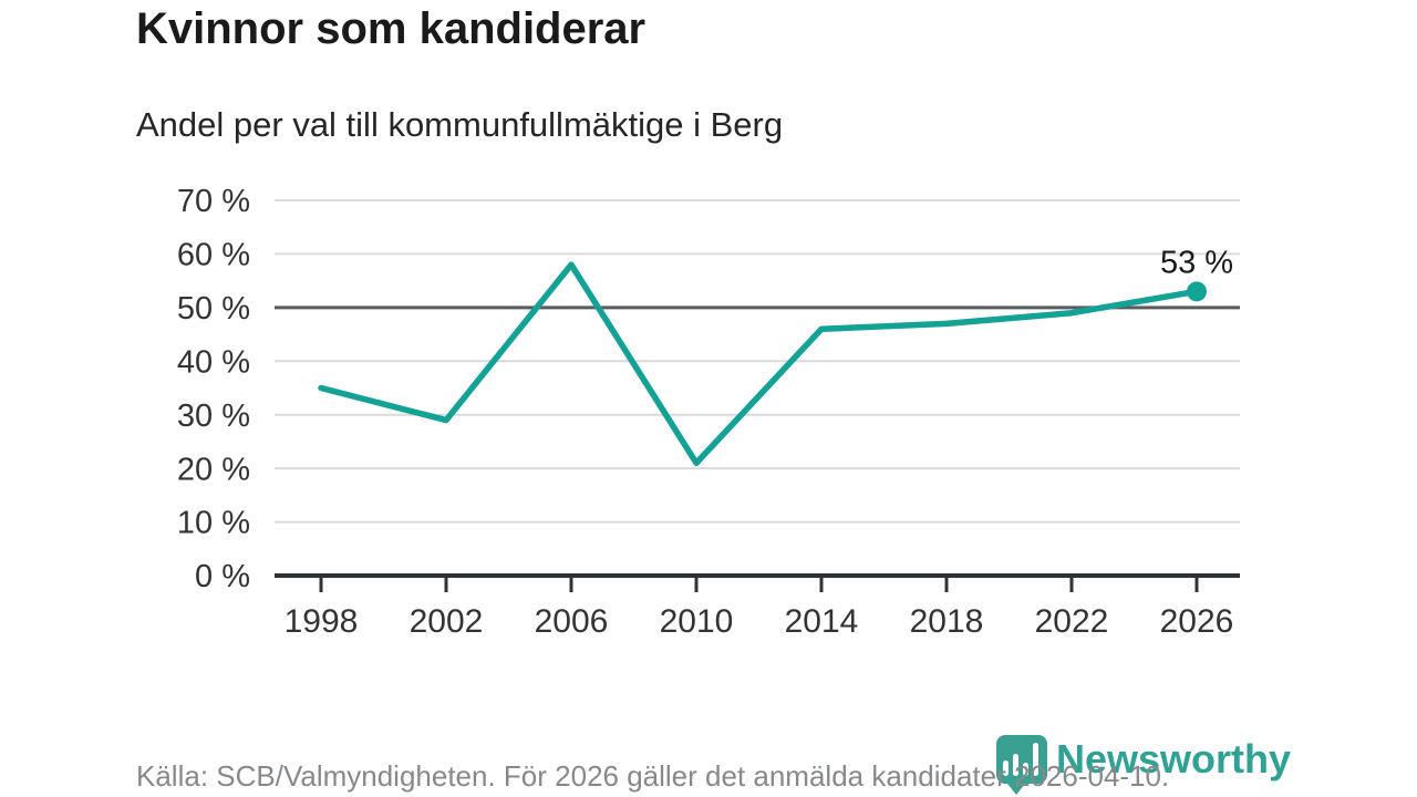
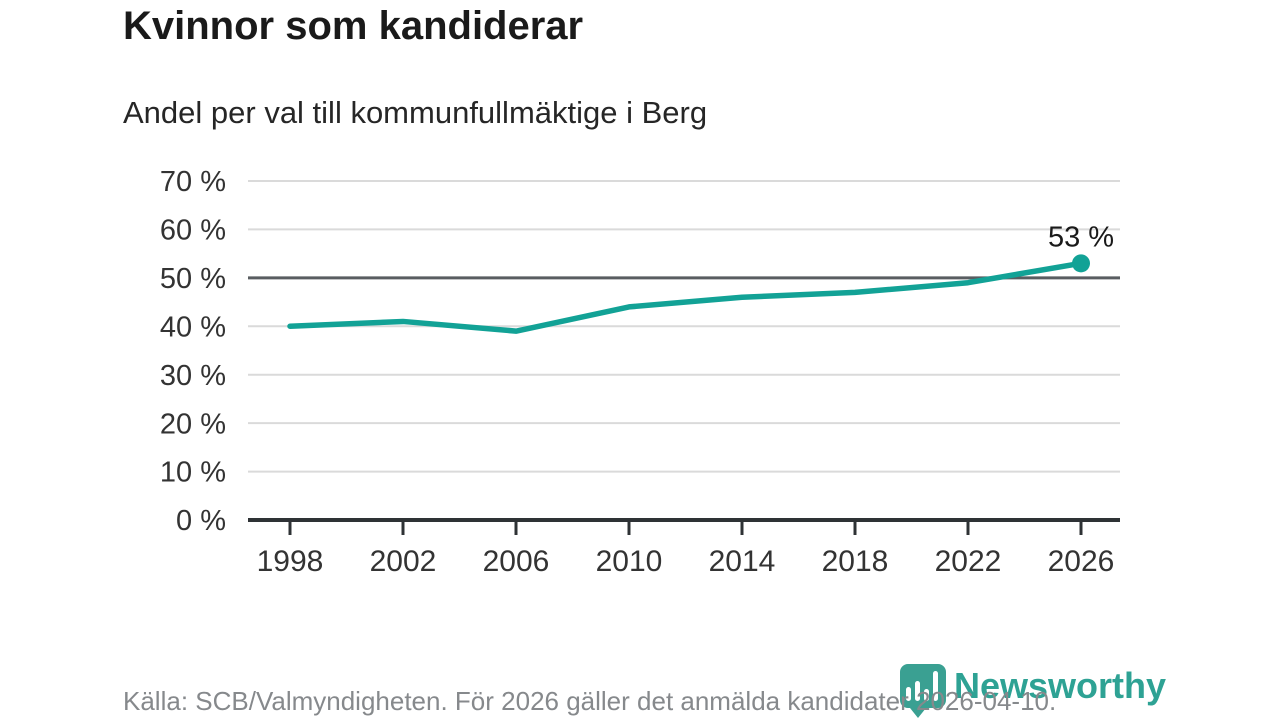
1998: 35% -> 40%
2002: 29% -> 41%
2006: 58% -> 39%
2010: 21% -> 44%
